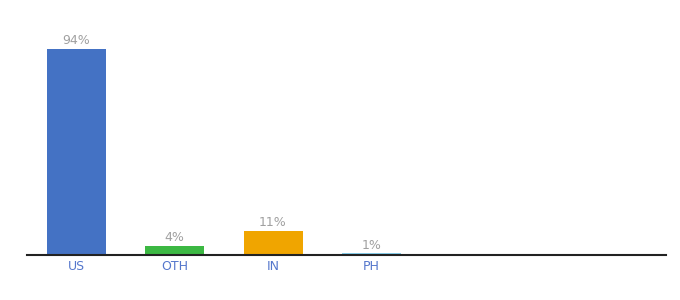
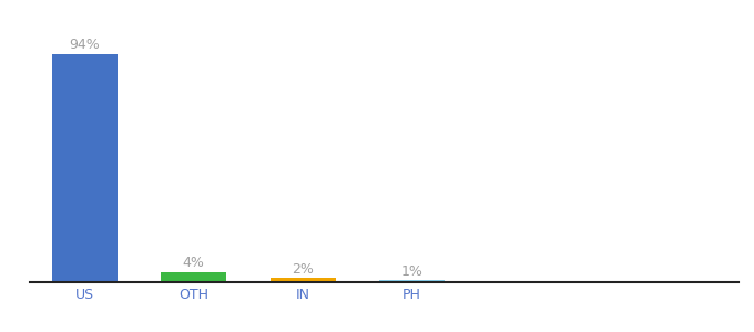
IN: 11% -> 2%
